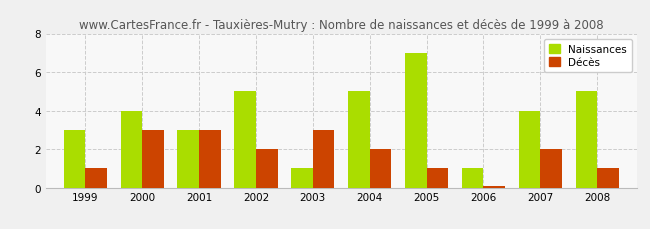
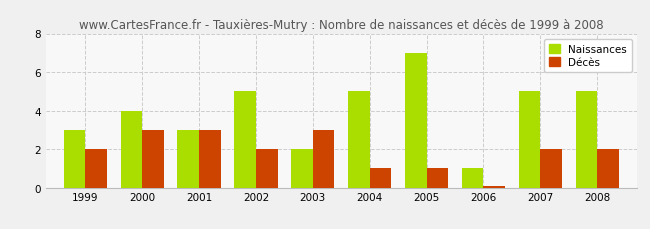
Décès/1999: 1.0 -> 2.0
Naissances/2003: 1 -> 2
Décès/2004: 2.0 -> 1.0
Naissances/2007: 4 -> 5
Décès/2008: 1.0 -> 2.0
